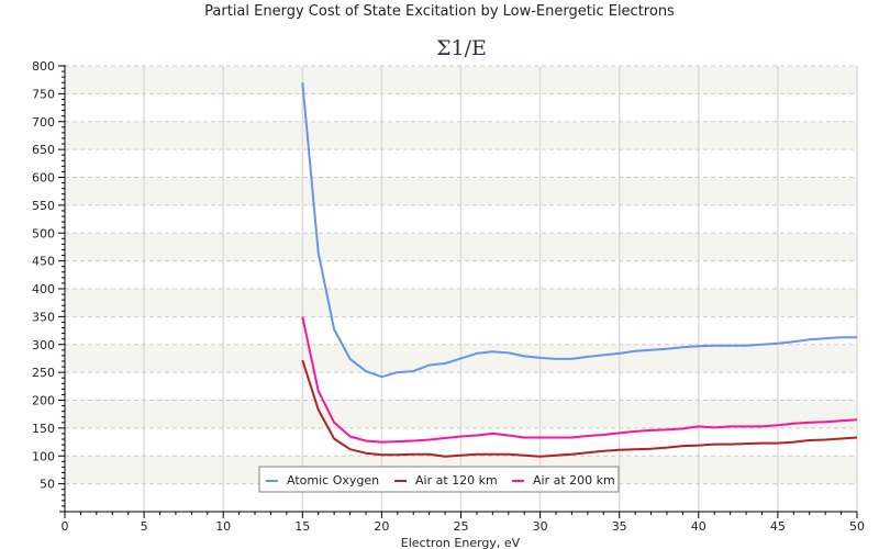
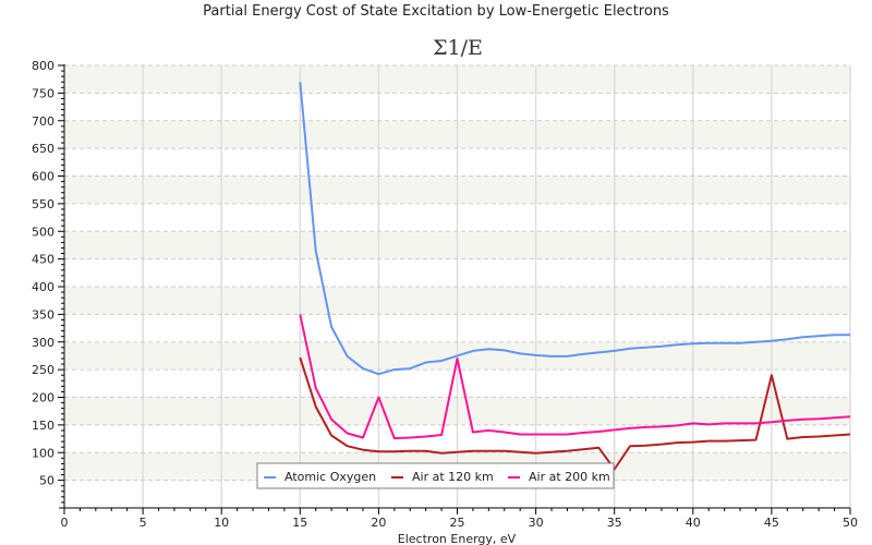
Air at 200 km/20: 120 -> 200
Air at 200 km/25: 140 -> 270
Air at 120 km/35: 110 -> 70
Air at 120 km/45: 120 -> 240
